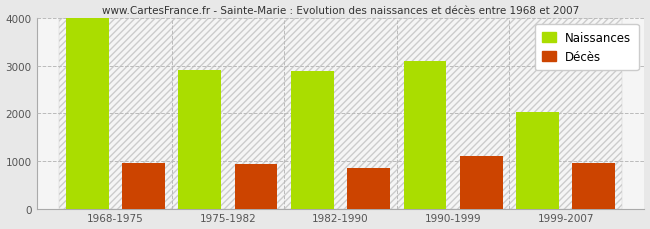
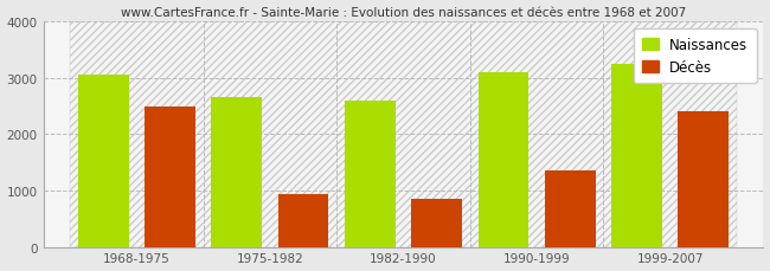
Naissances/1968-1975: 4000 -> 3050
Décès/1968-1975: 950 -> 2500
Naissances/1975-1982: 2920 -> 2650
Naissances/1982-1990: 2890 -> 2600
Décès/1990-1999: 1100 -> 1350
Naissances/1999-2007: 2030 -> 3250
Décès/1999-2007: 960 -> 2400
